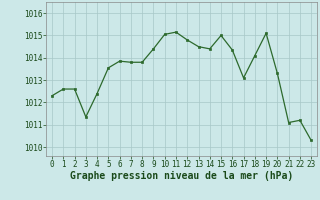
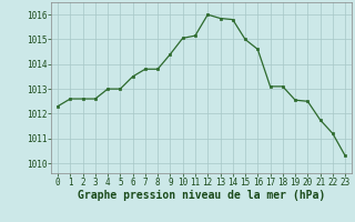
3: 1011.35 -> 1012.60
4: 1012.40 -> 1013.00
5: 1013.55 -> 1013.00
6: 1013.85 -> 1013.50
12: 1014.80 -> 1016.00
13: 1014.50 -> 1015.85
14: 1014.40 -> 1015.80
16: 1014.35 -> 1014.60
18: 1014.10 -> 1013.10
19: 1015.10 -> 1012.55
20: 1013.30 -> 1012.50
21: 1011.10 -> 1011.75
